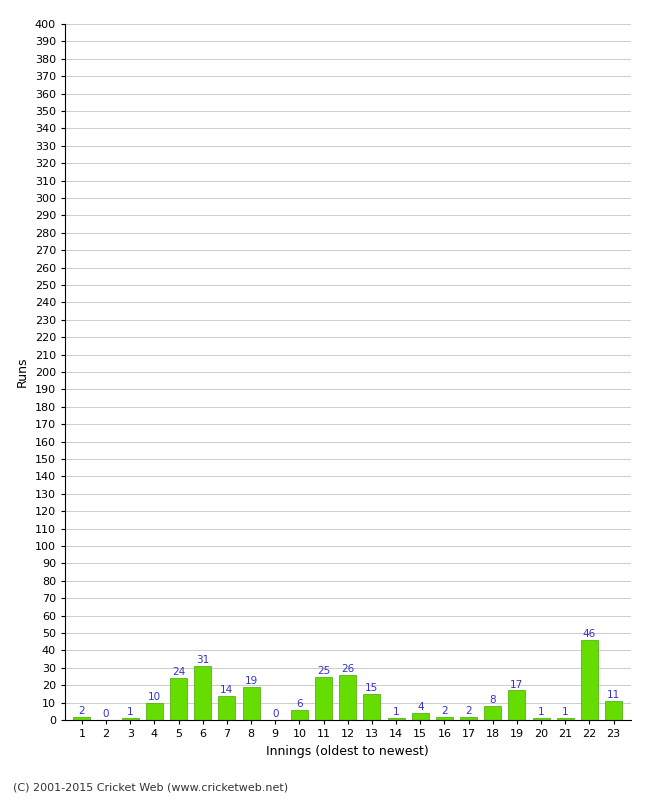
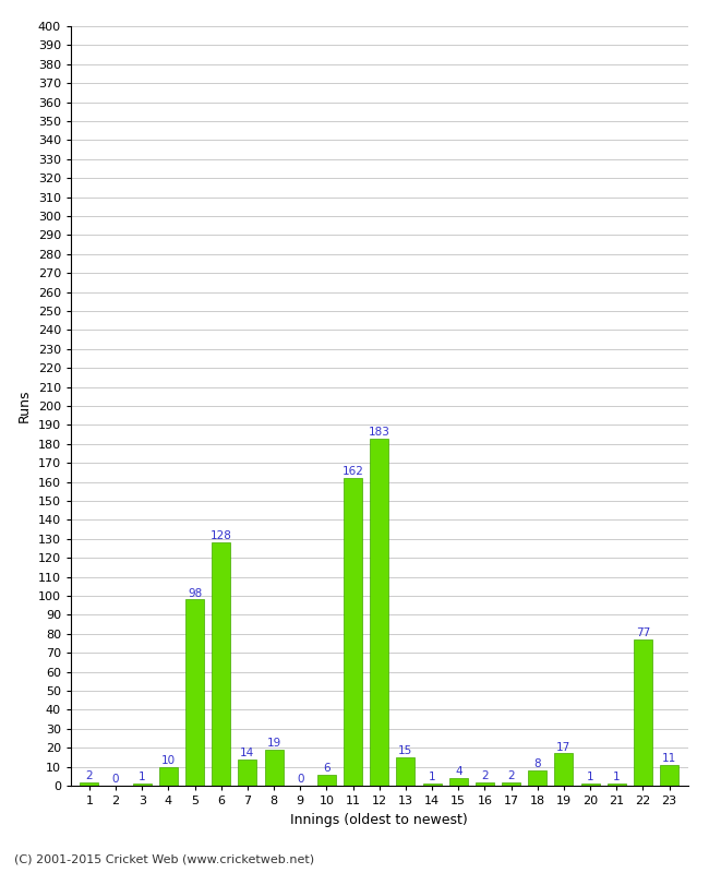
5: 24 -> 98
6: 31 -> 128
11: 25 -> 162
12: 26 -> 183
22: 46 -> 77
